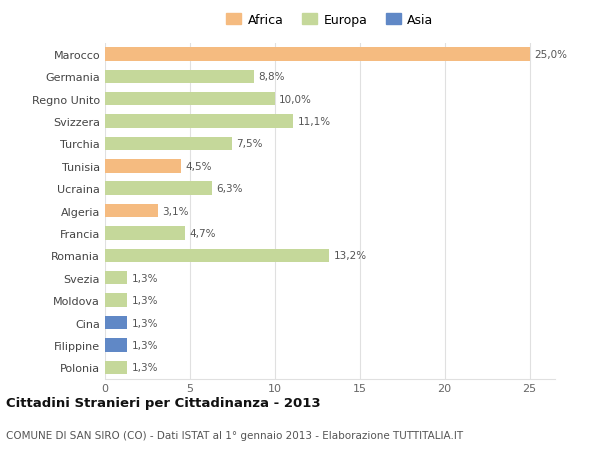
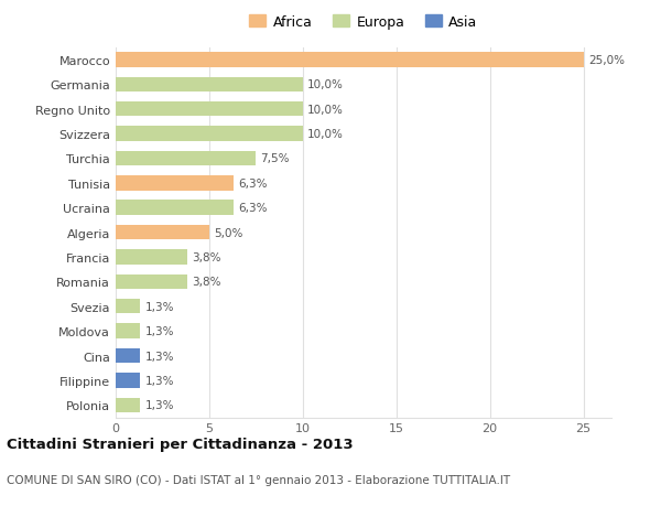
Germania: 8,8% -> 10,0%
Svizzera: 11,1% -> 10,0%
Tunisia: 4,5% -> 6,3%
Algeria: 3,1% -> 5,0%
Francia: 4,7% -> 3,8%
Romania: 13,2% -> 3,8%
